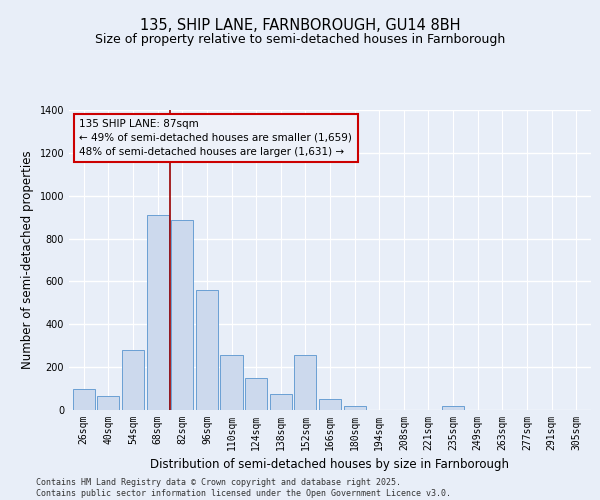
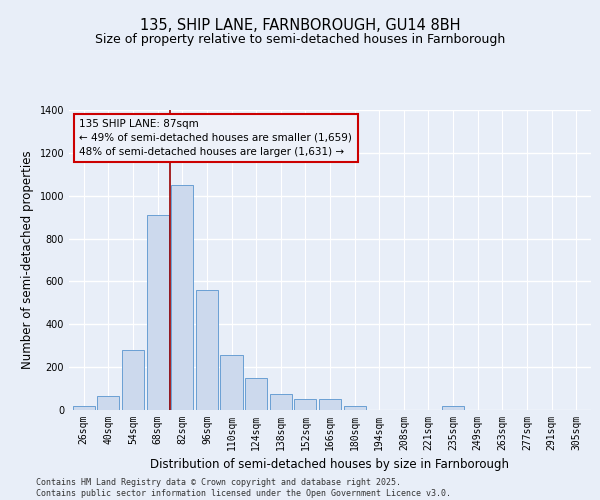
26sqm: 100 -> 18
82sqm: 885 -> 1050
152sqm: 255 -> 50
